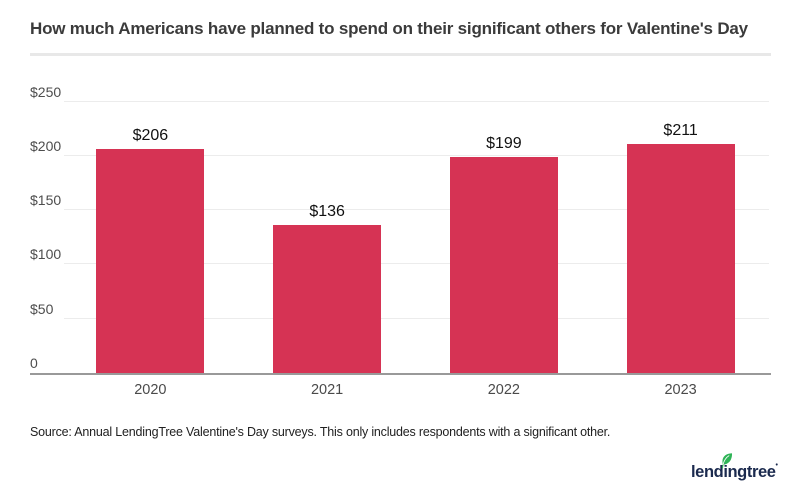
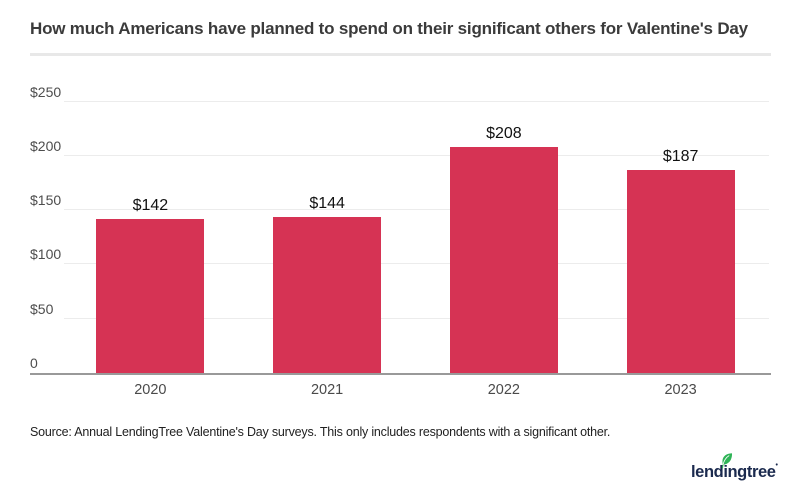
2020: $206 -> $142
2021: $136 -> $144
2022: $199 -> $208
2023: $211 -> $187
